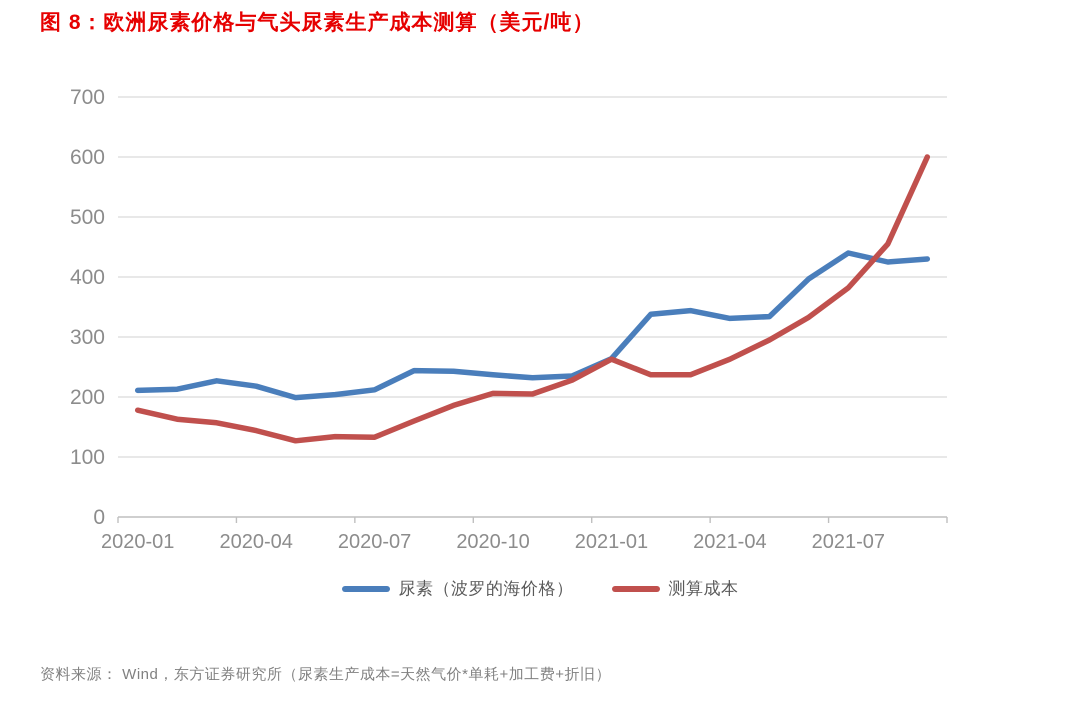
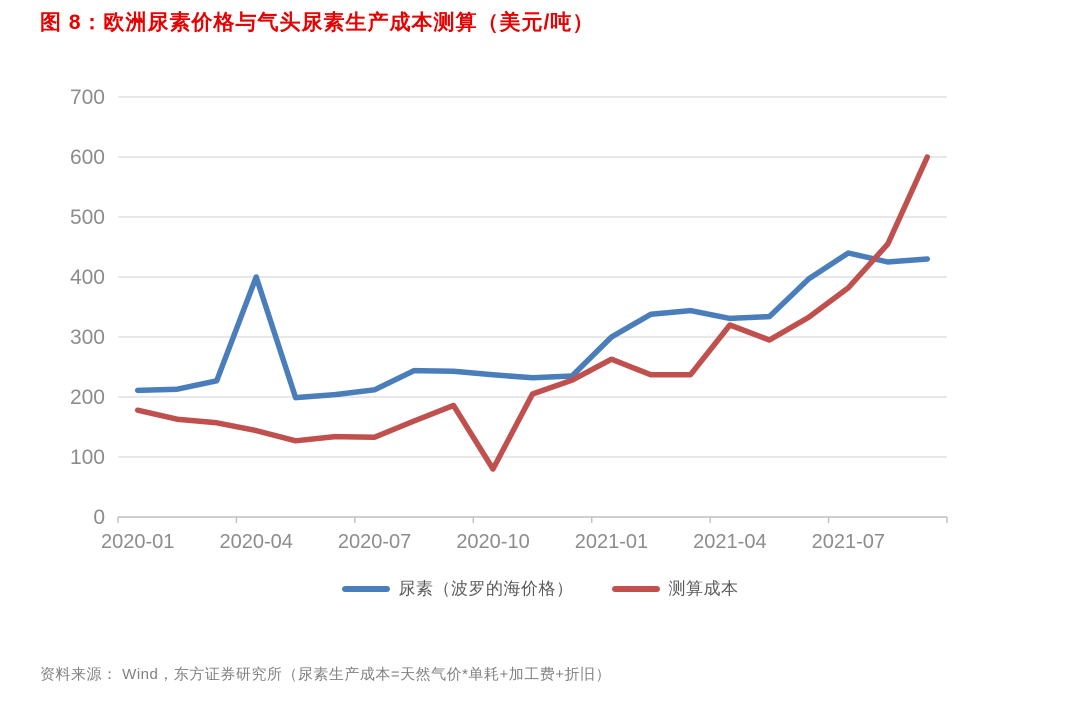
尿素（波罗的海价格）/2020-04: 220 -> 400
测算成本/2020-10: 210 -> 80
尿素（波罗的海价格）/2021-01: 260 -> 300
测算成本/2021-04: 260 -> 320
